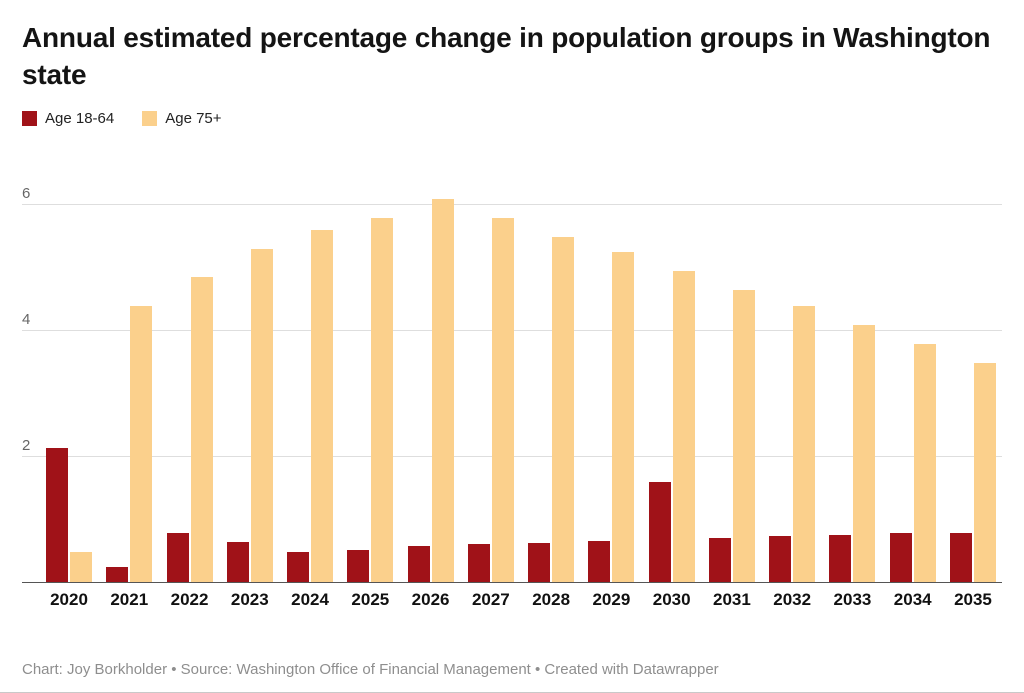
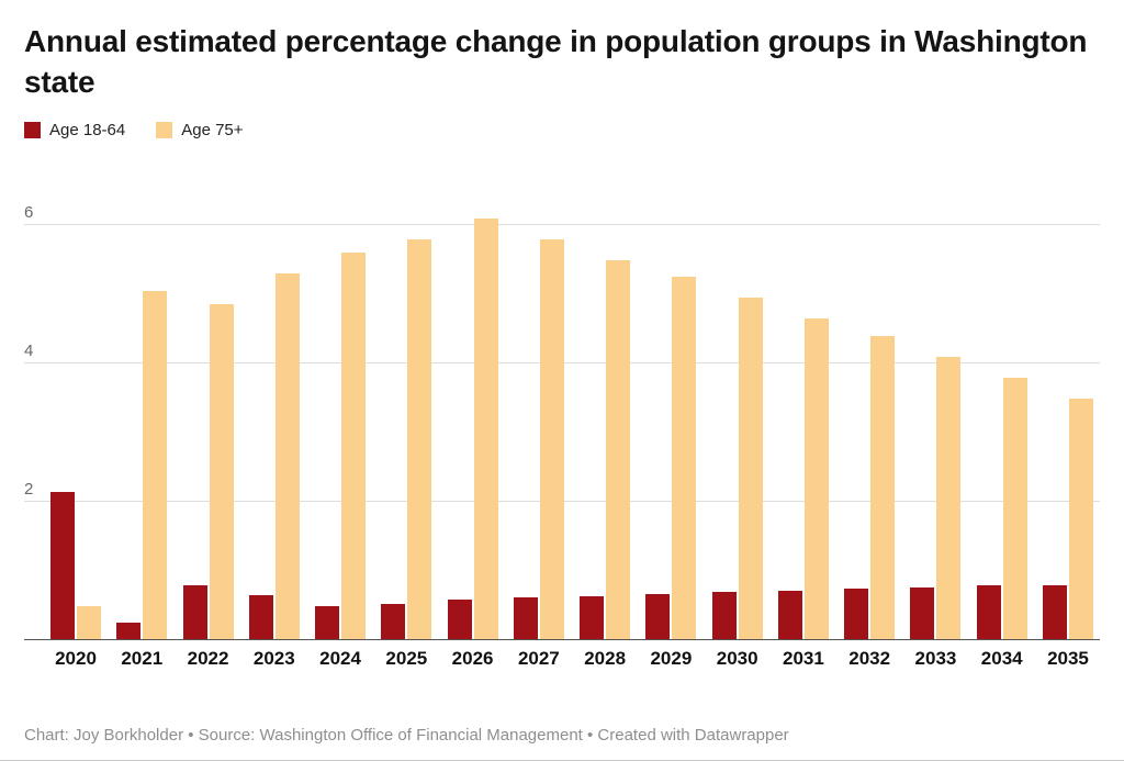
Age 75+/2021: 4.4 -> 5.0
Age 18-64/2030: 1.6 -> 0.7
